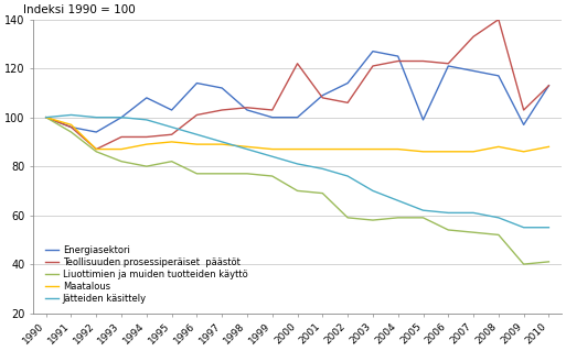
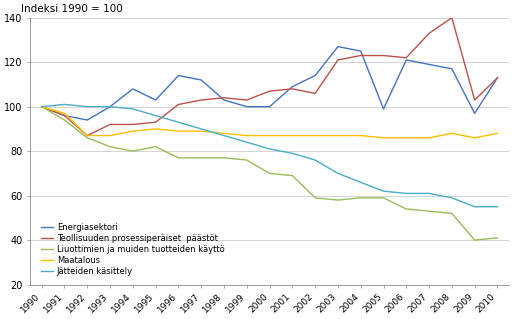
Teollisuuden prosessiperäiset päästöt/2000: 122 -> 107
